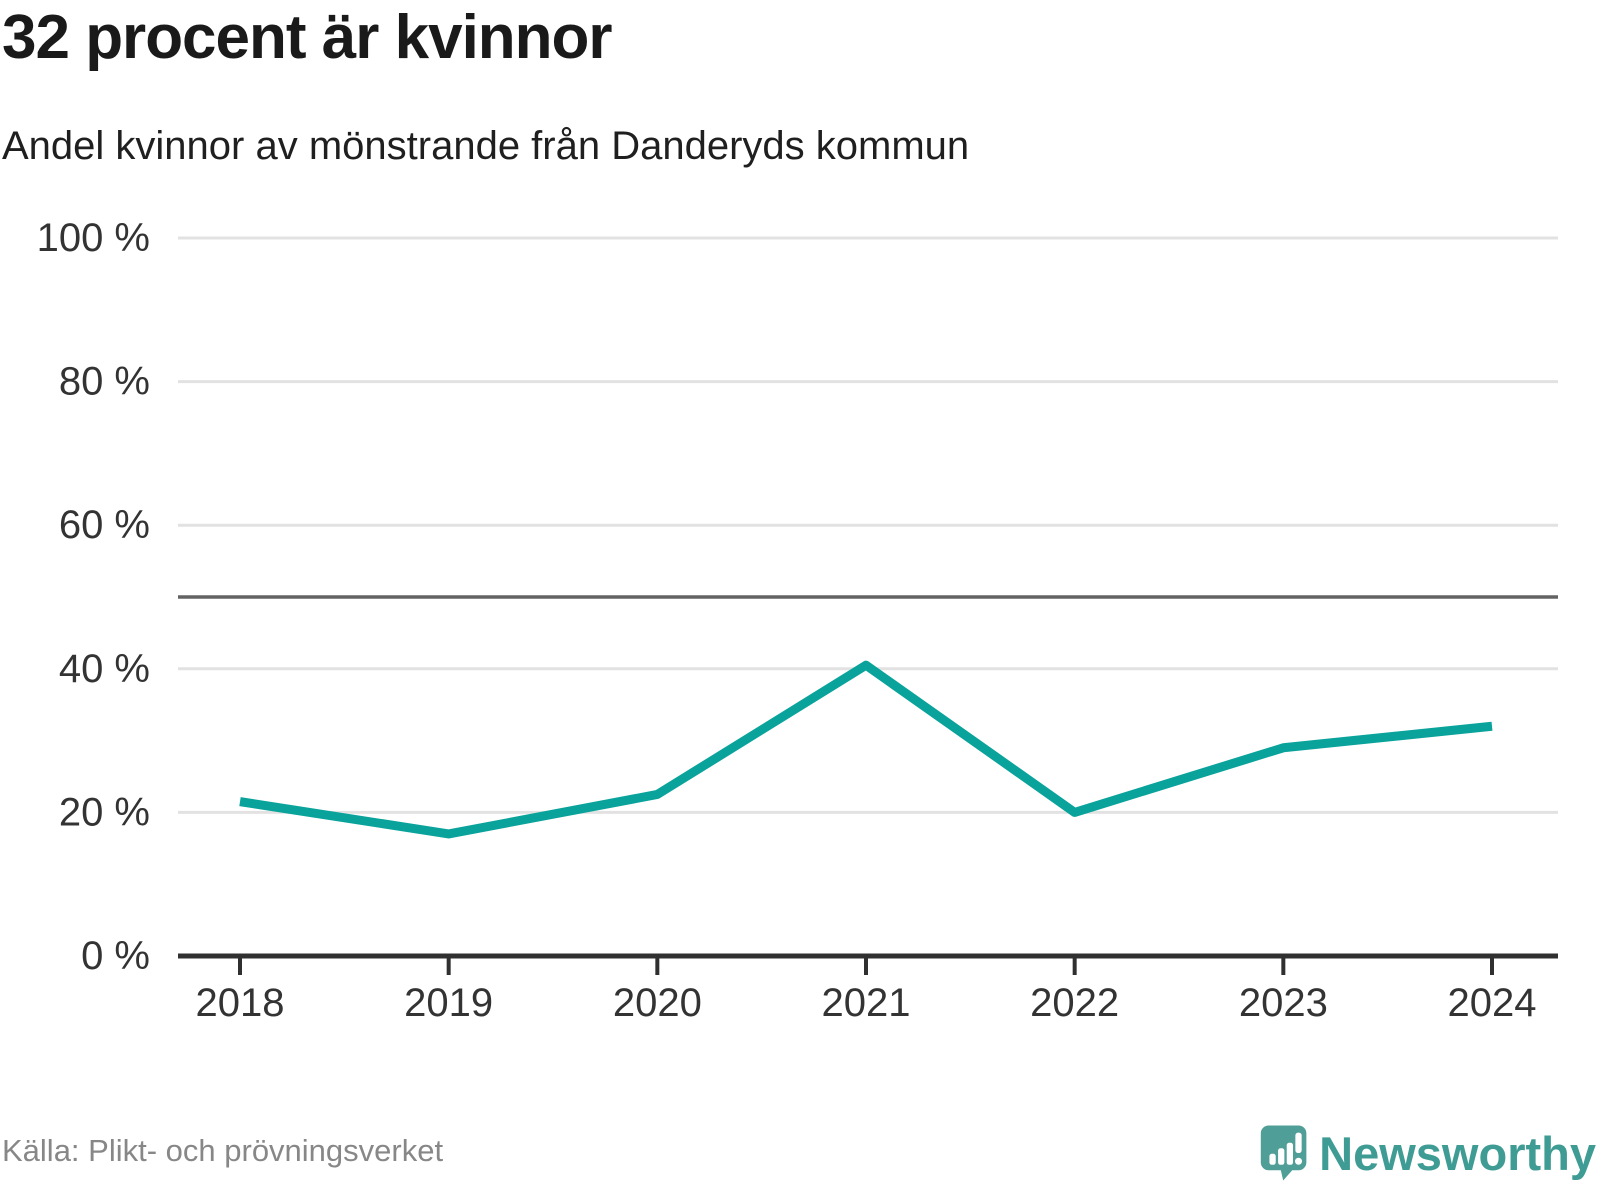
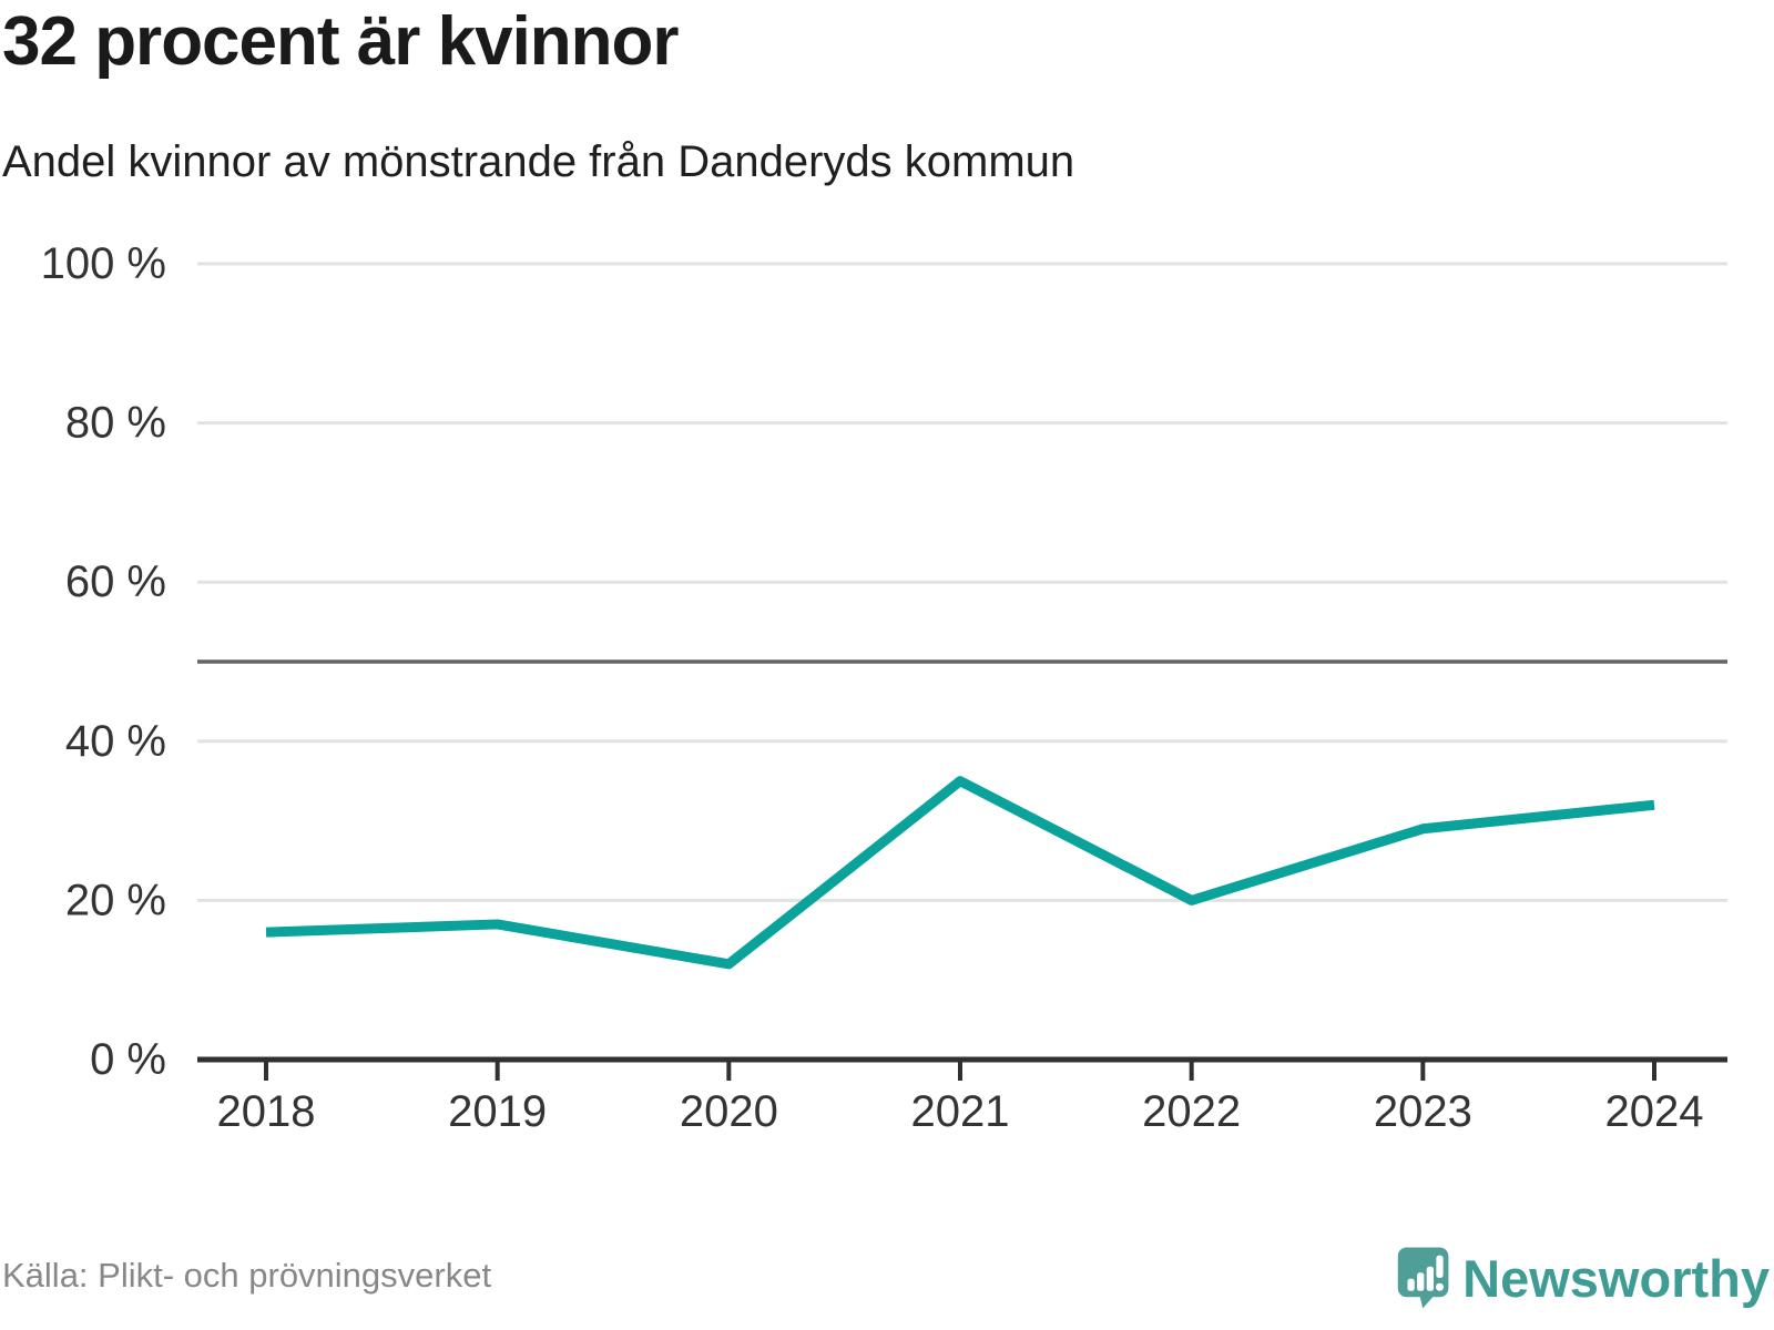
2018: 22% -> 16%
2020: 22% -> 12%
2021: 40% -> 35%
